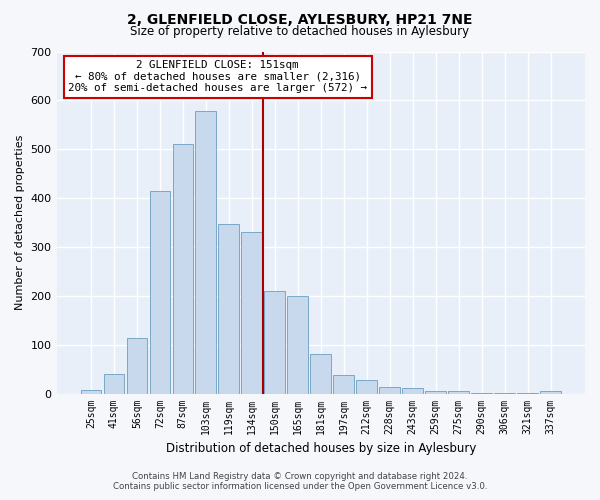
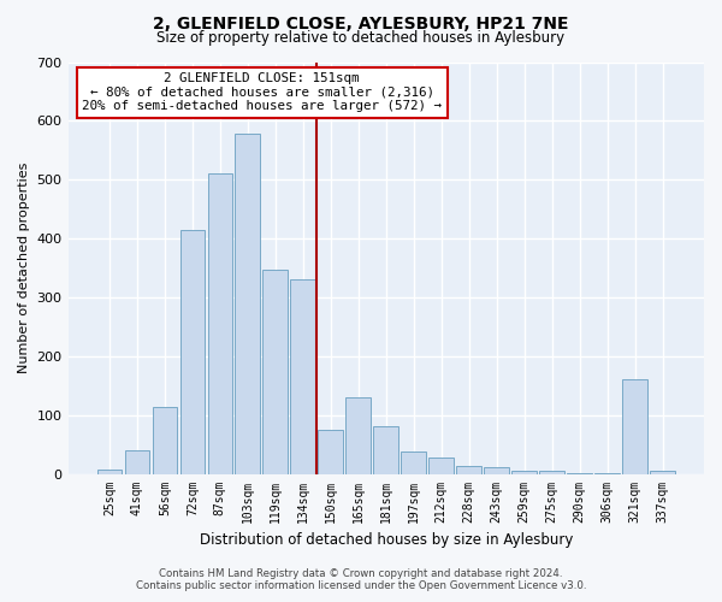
150sqm: 210 -> 75
165sqm: 200 -> 130
321sqm: 1 -> 160
